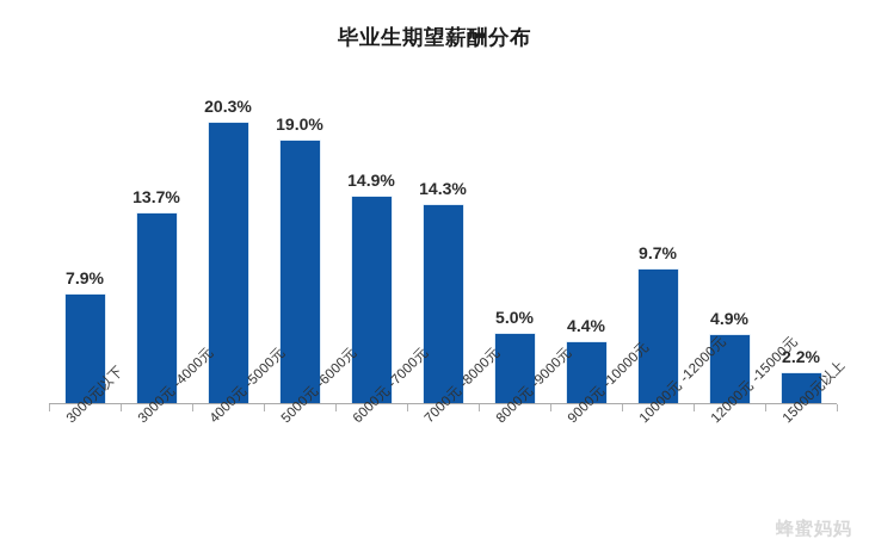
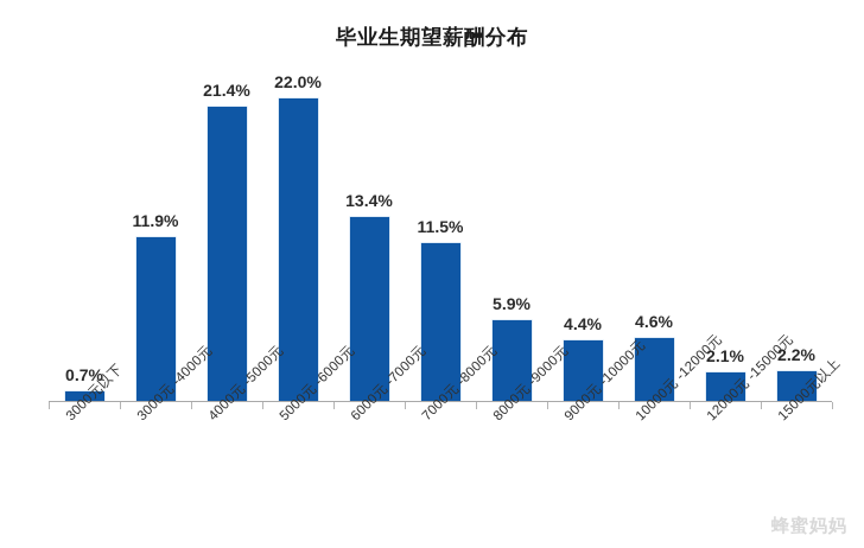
3000元以下: 7.9% -> 0.7%
3000元 -4000元: 13.7% -> 11.9%
4000元 -5000元: 20.3% -> 21.4%
5000元 -6000元: 19.0% -> 22.0%
6000元 -7000元: 14.9% -> 13.4%
7000元 -8000元: 14.3% -> 11.5%
8000元 -9000元: 5.0% -> 5.9%
10000元 -12000元: 9.7% -> 4.6%
12000元 -15000元: 4.9% -> 2.1%
